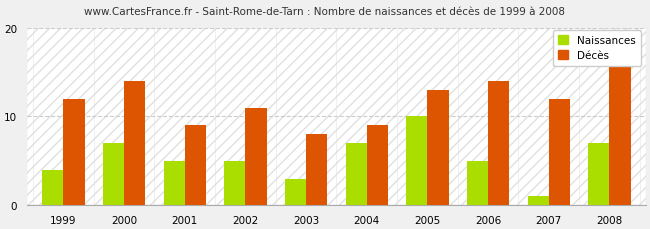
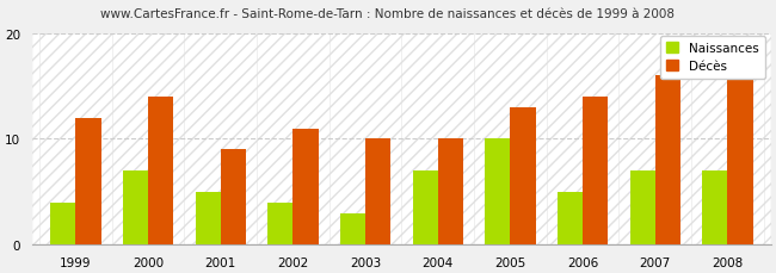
Naissances/2002: 5 -> 4
Décès/2003: 8 -> 10
Décès/2004: 9 -> 10
Naissances/2007: 1 -> 7
Décès/2007: 12 -> 16
